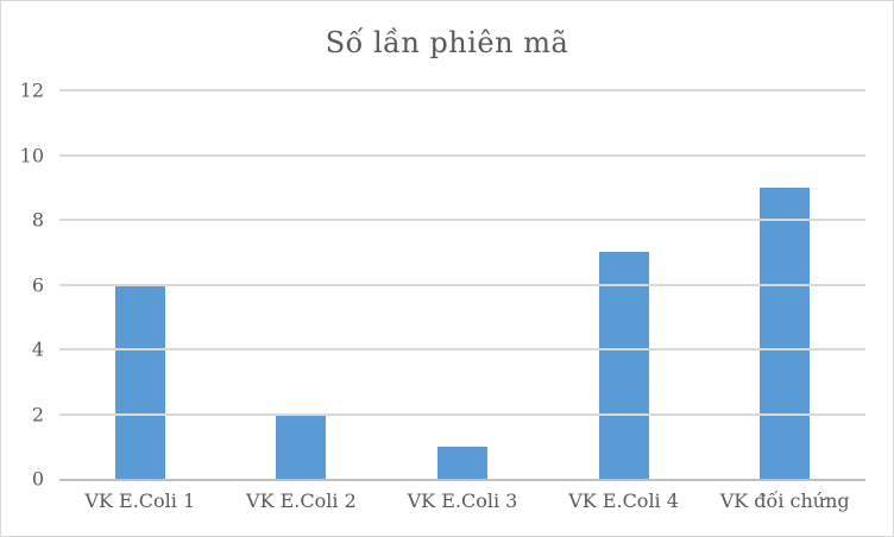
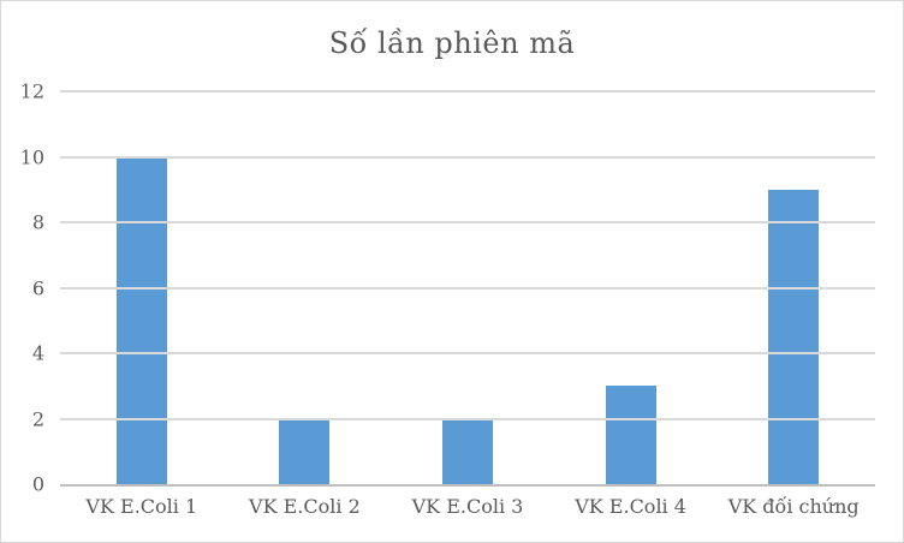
VK E.Coli 1: 6 -> 10
VK E.Coli 3: 1 -> 2
VK E.Coli 4: 7 -> 3
